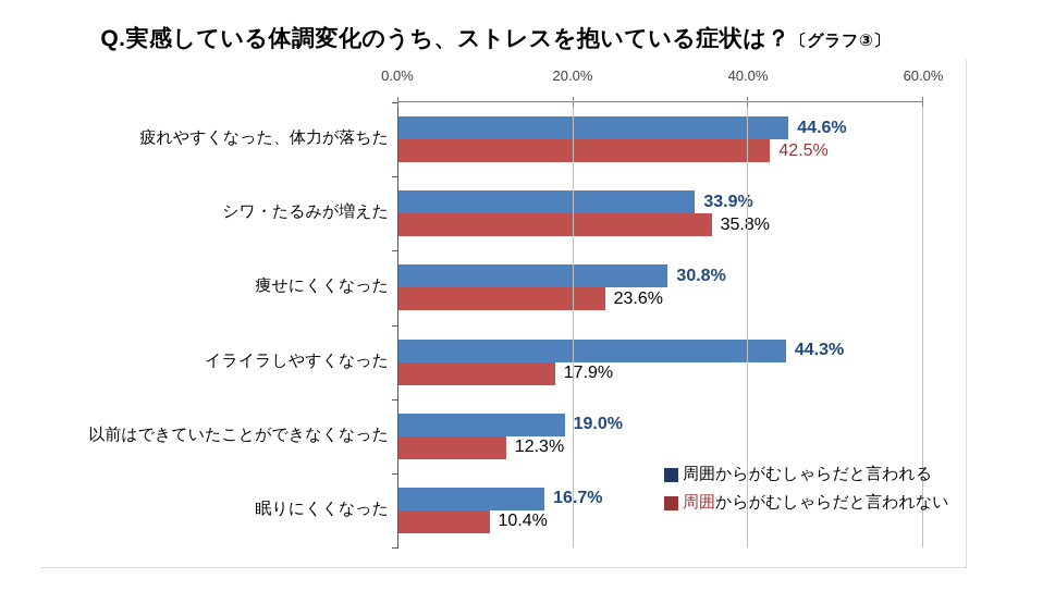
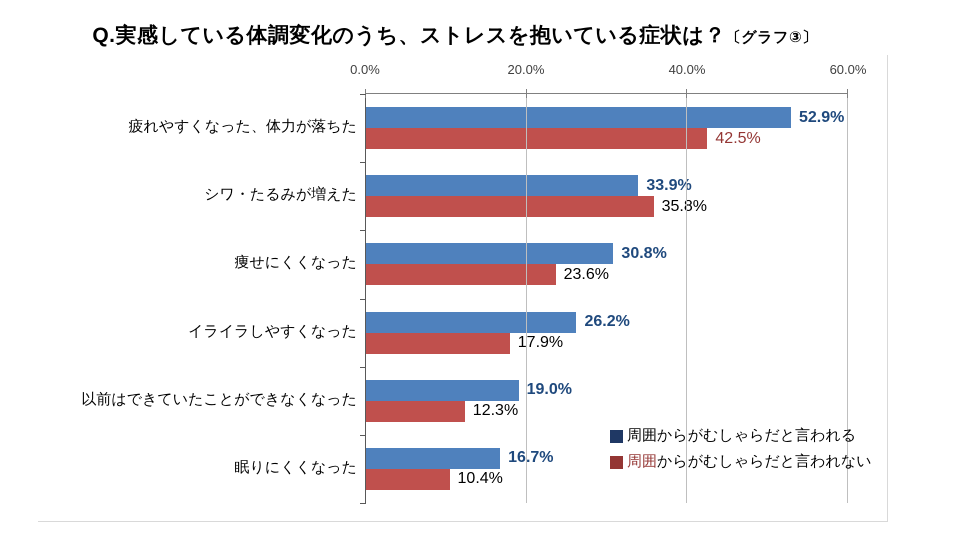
周囲からがむしゃらだと言われる/疲れやすくなった、体力が落ちた: 44.6% -> 52.9%
周囲からがむしゃらだと言われる/イライラしやすくなった: 44.3% -> 26.2%
